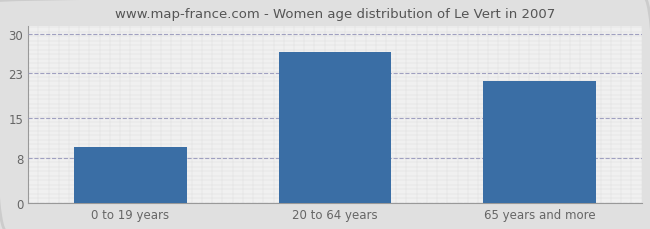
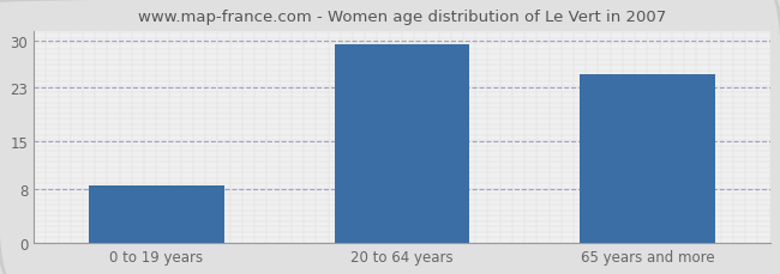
0 to 19 years: 10.0 -> 8.5
20 to 64 years: 26.8 -> 29.5
65 years and more: 21.6 -> 25.0
